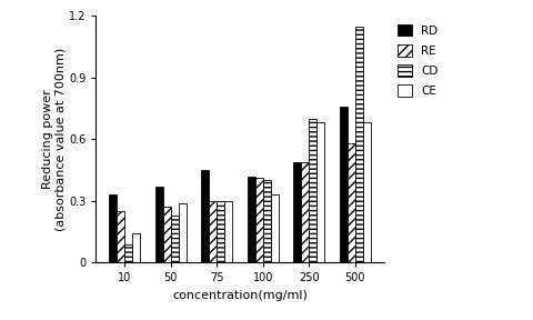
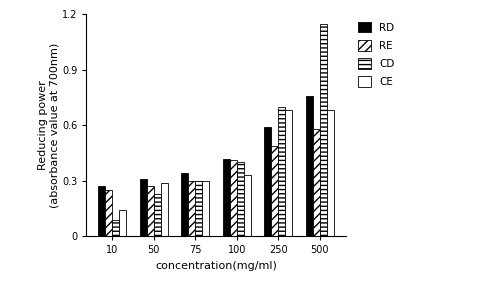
RD/10: 0.33 -> 0.27
RD/50: 0.37 -> 0.31
RD/75: 0.45 -> 0.34
RD/250: 0.49 -> 0.59
